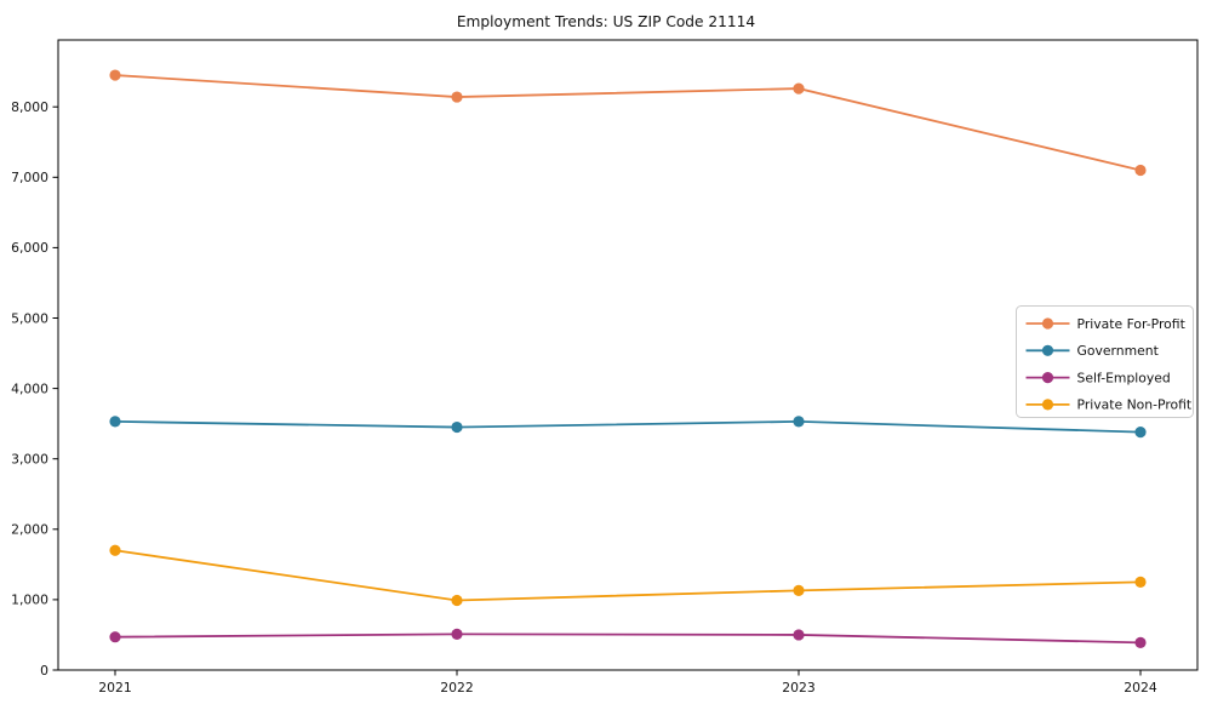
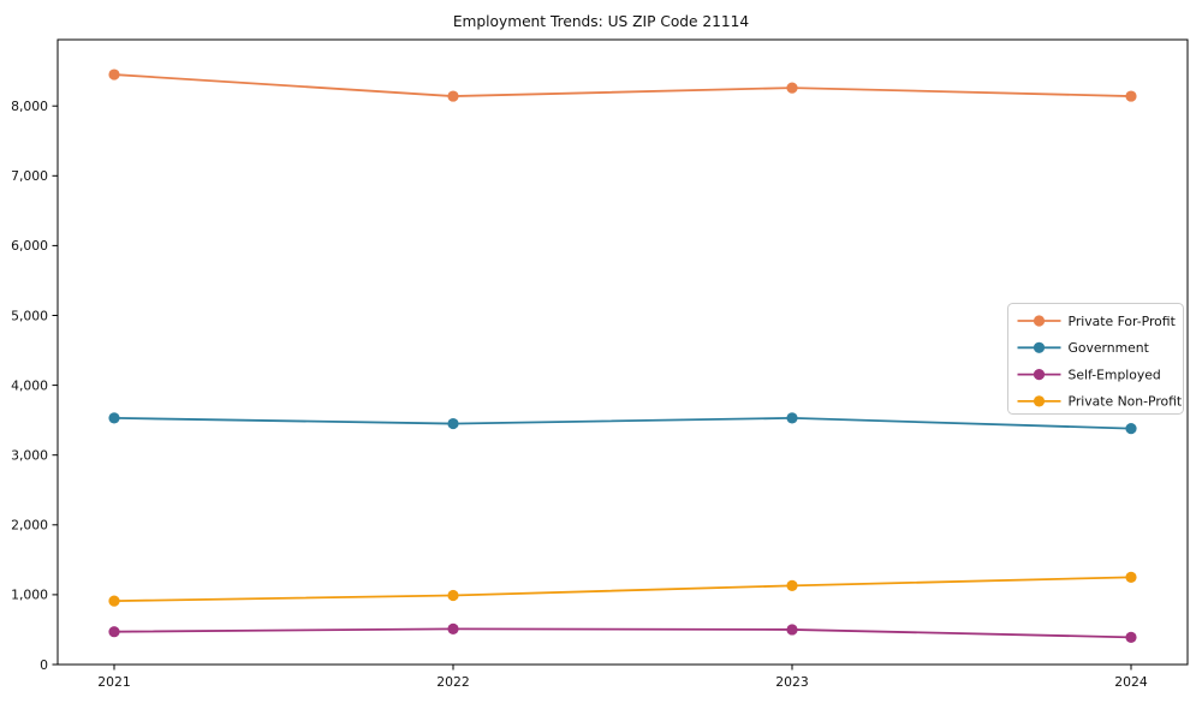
Private Non-Profit/2021: 1700 -> 900
Private For-Profit/2024: 7100 -> 8100
